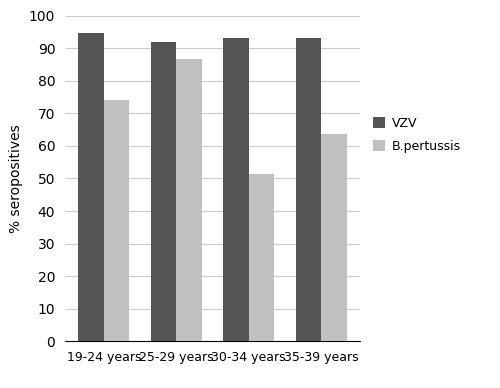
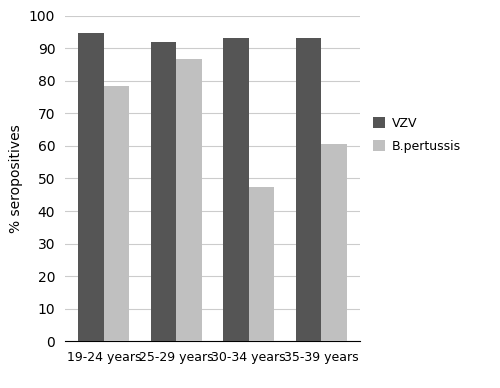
B.pertussis/19-24 years: 74.0 -> 78.3
B.pertussis/30-34 years: 51.5 -> 47.3
B.pertussis/35-39 years: 63.5 -> 60.5
